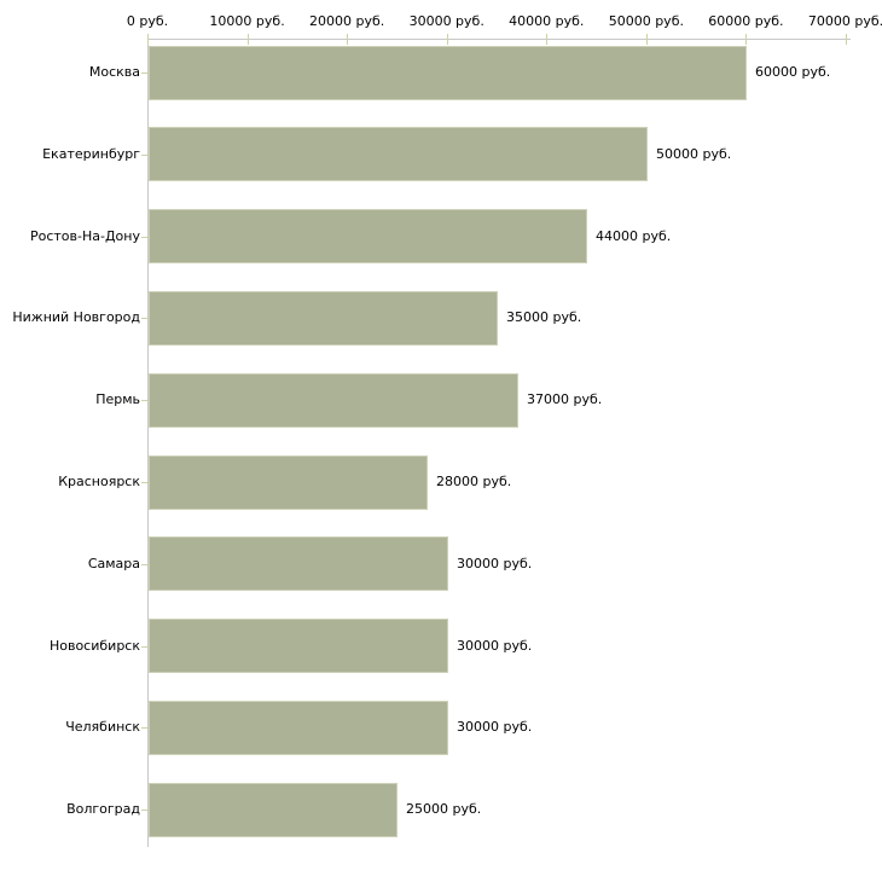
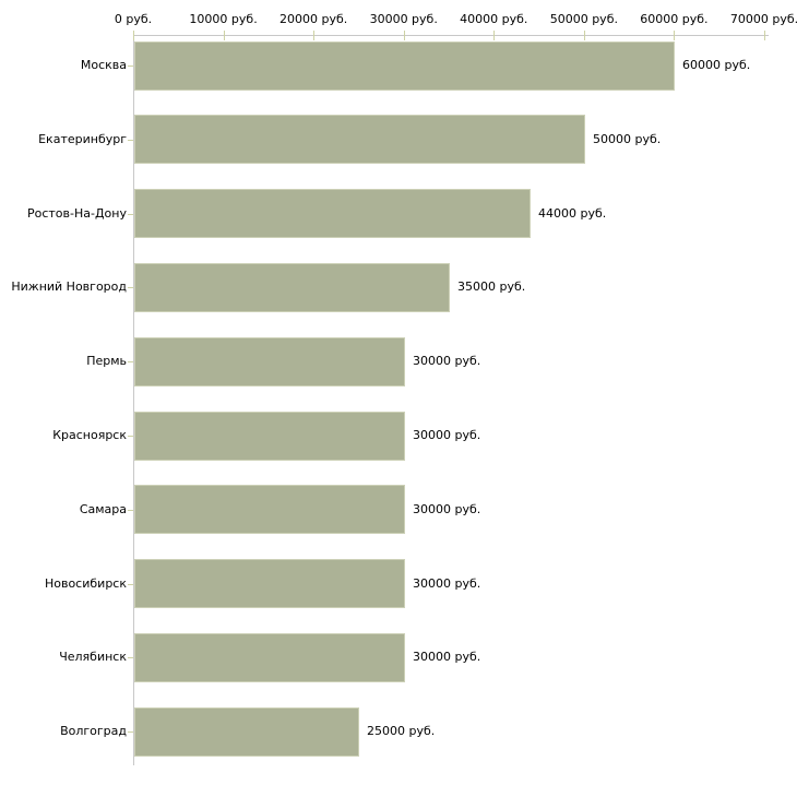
Пермь: 37000 -> 30000
Красноярск: 28000 -> 30000
